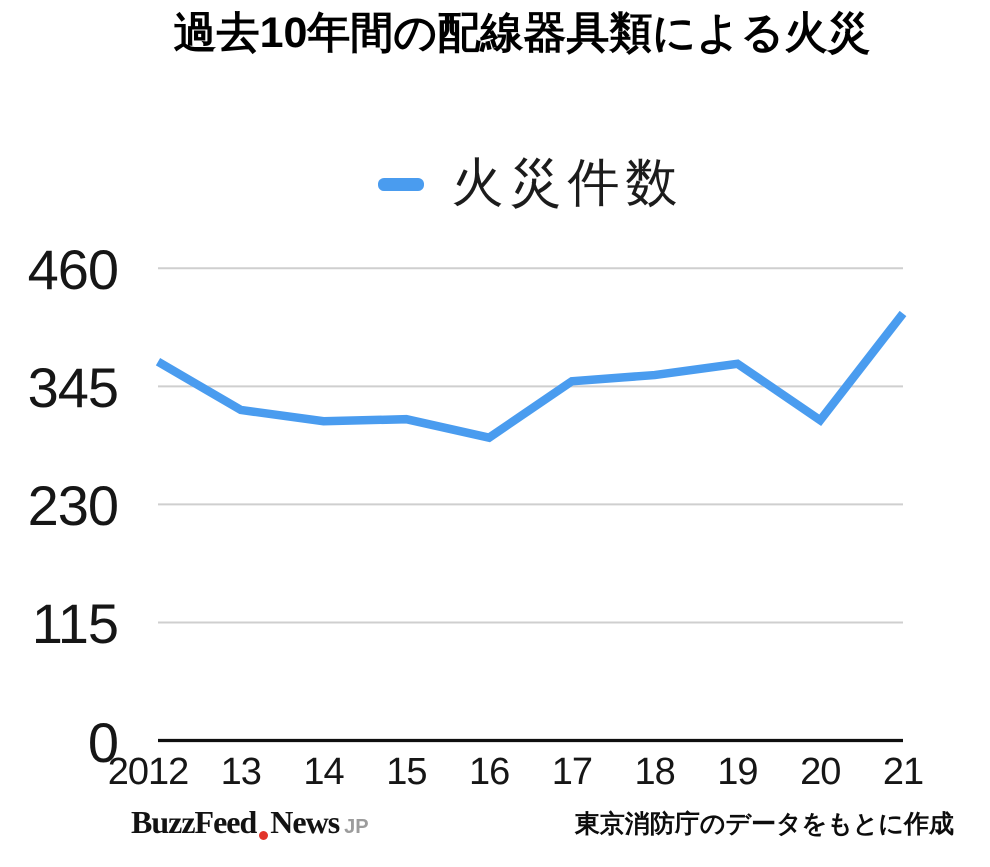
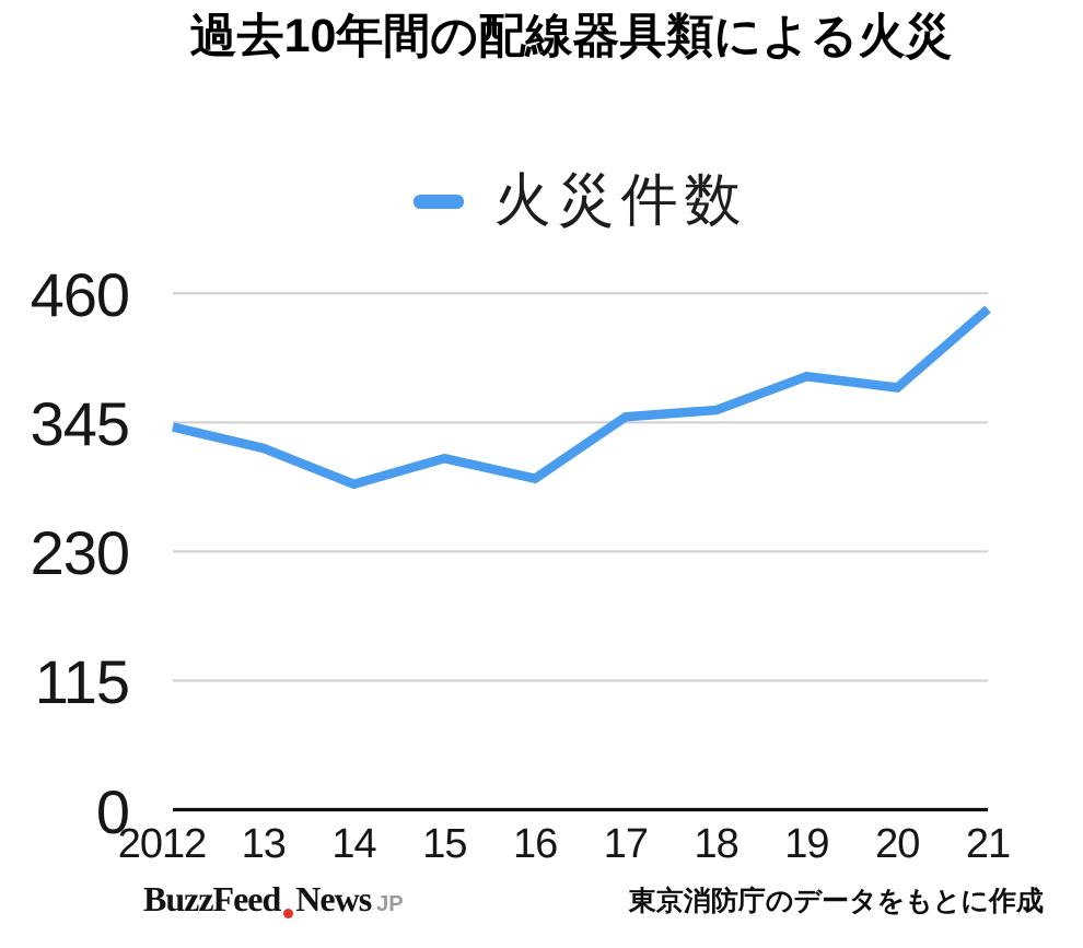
2012: 369 -> 341
14: 311 -> 290
19: 367 -> 386
20: 312 -> 376
21: 416 -> 446
